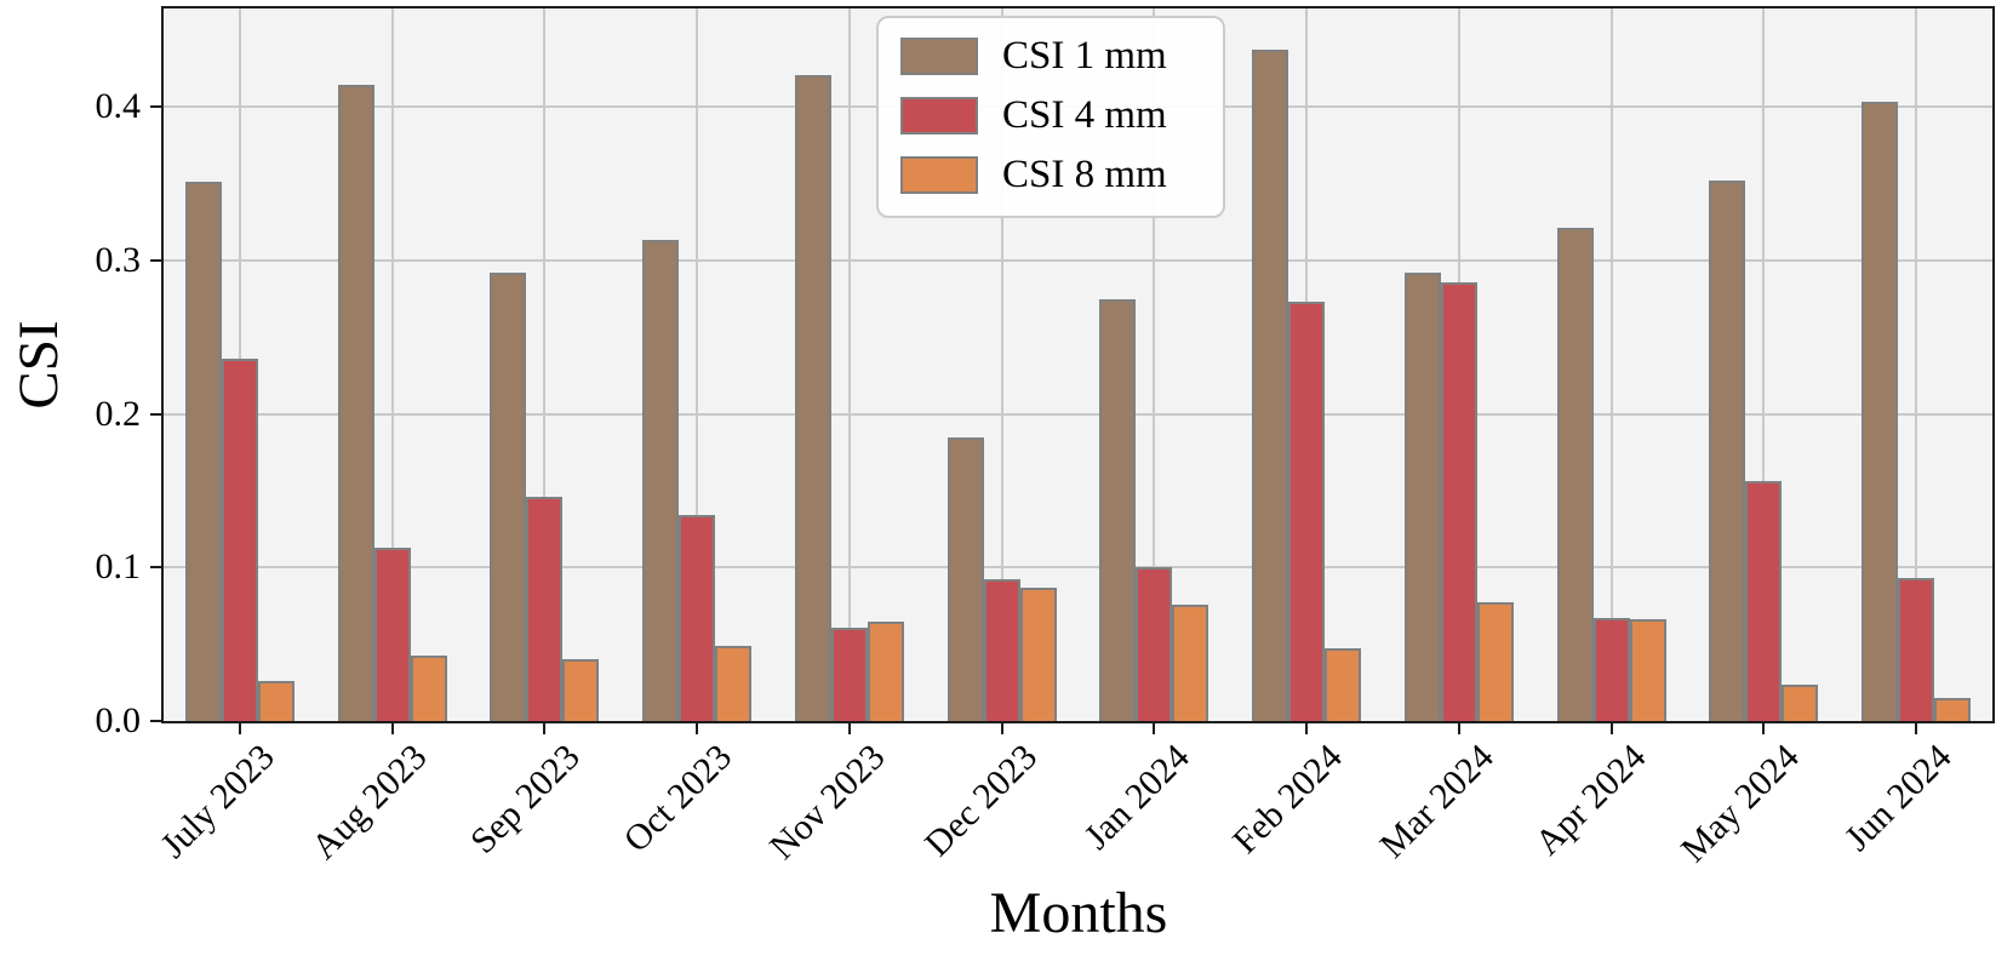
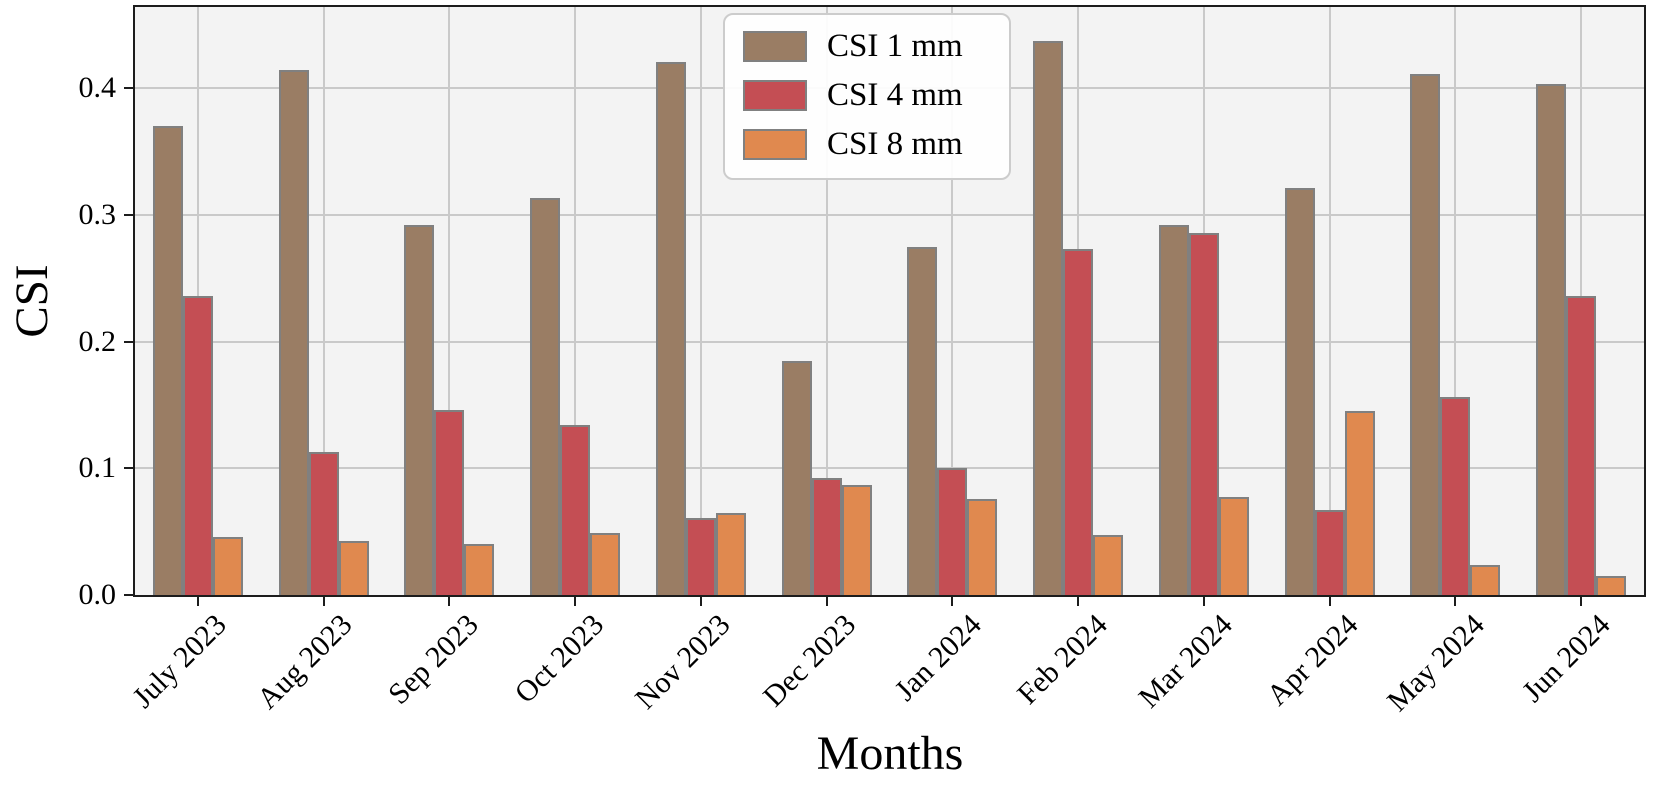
CSI 1 mm/July 2023: 0.351 -> 0.370
CSI 8 mm/July 2023: 0.026 -> 0.046
CSI 8 mm/Apr 2024: 0.066 -> 0.145
CSI 1 mm/May 2024: 0.352 -> 0.411
CSI 4 mm/Jun 2024: 0.093 -> 0.236
